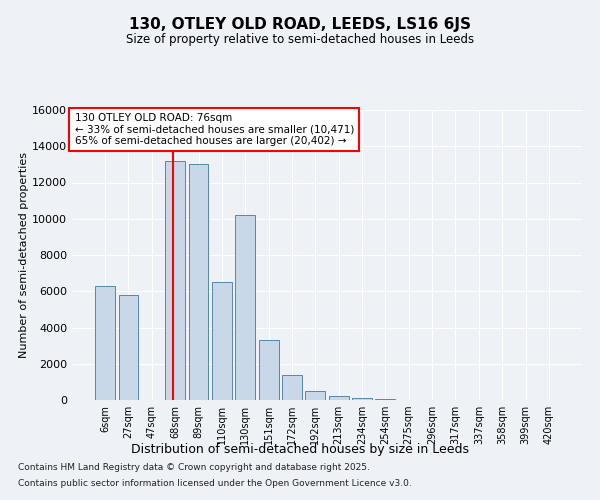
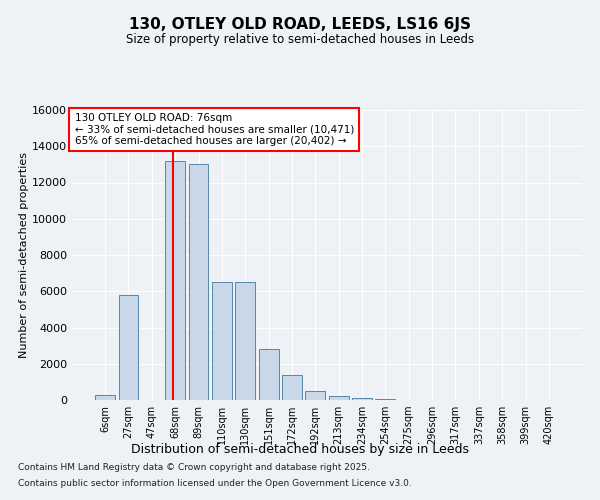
6sqm: 6300 -> 300
130sqm: 10200 -> 6500
151sqm: 3300 -> 2800
